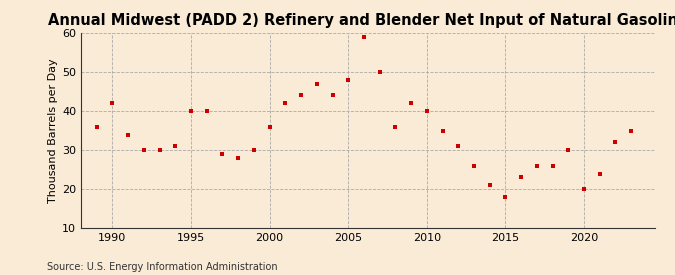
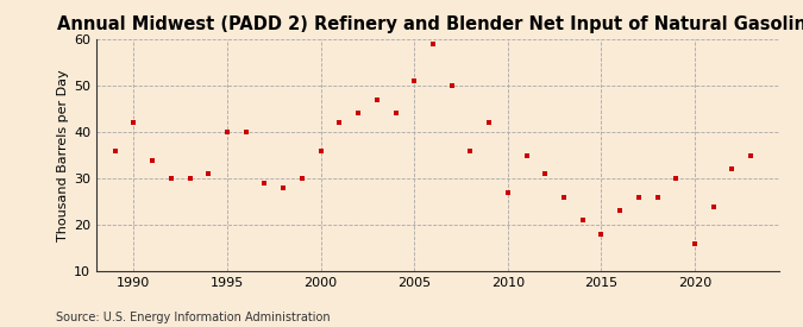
2005: 48 -> 51
2010: 40 -> 27
2020: 20 -> 16
